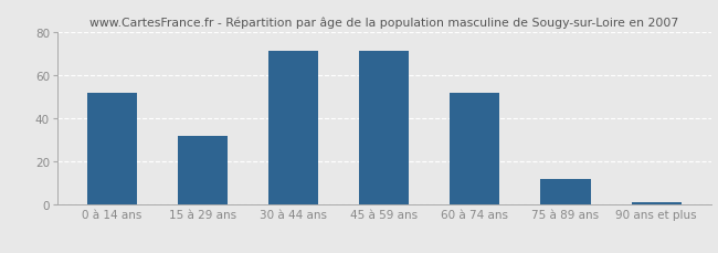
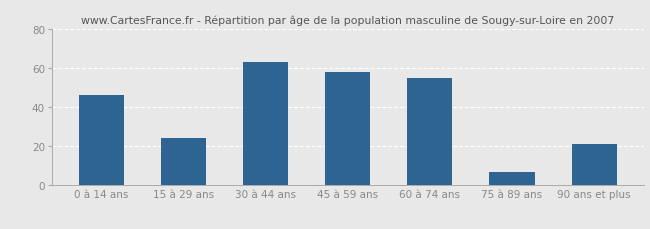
0 à 14 ans: 52 -> 46
15 à 29 ans: 32 -> 24
30 à 44 ans: 71 -> 63
45 à 59 ans: 71 -> 58
60 à 74 ans: 52 -> 55
75 à 89 ans: 12 -> 7
90 ans et plus: 1 -> 21
